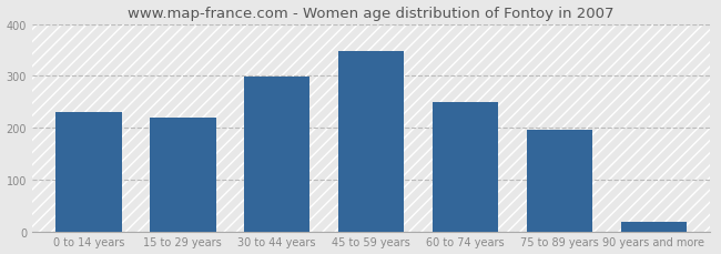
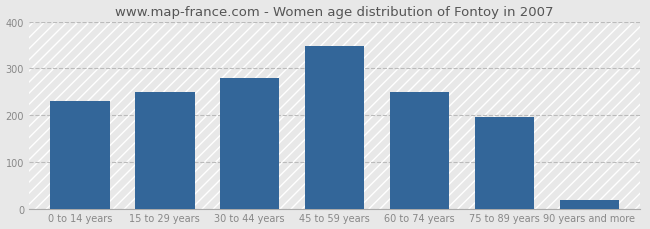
15 to 29 years: 220 -> 250
30 to 44 years: 298 -> 280
